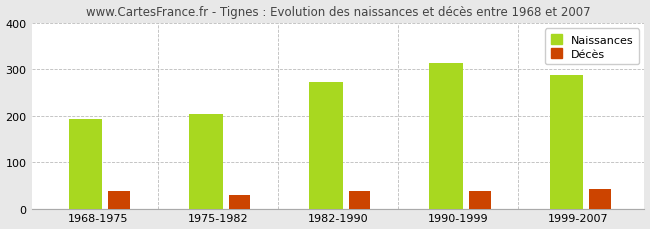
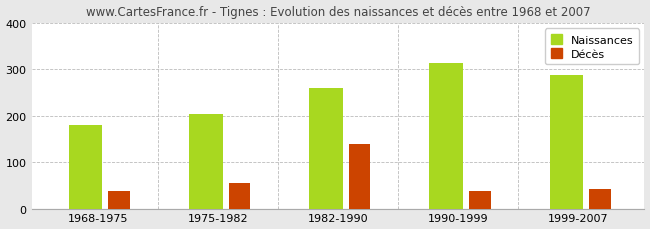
Naissances/1968-1975: 193 -> 180
Décès/1975-1982: 30 -> 55
Naissances/1982-1990: 272 -> 260
Décès/1982-1990: 37 -> 140
